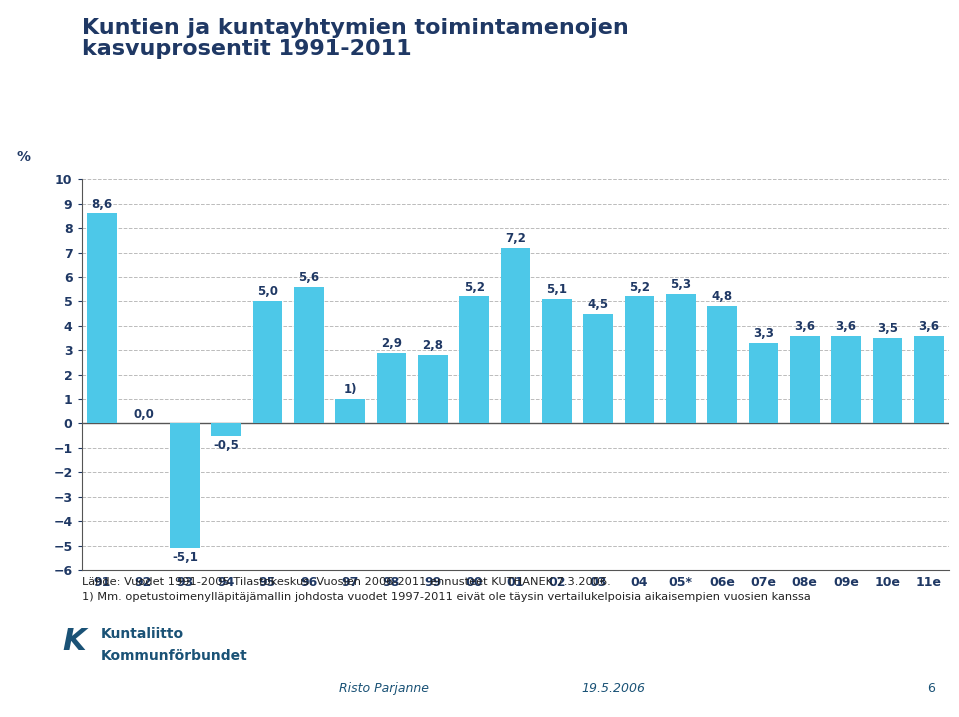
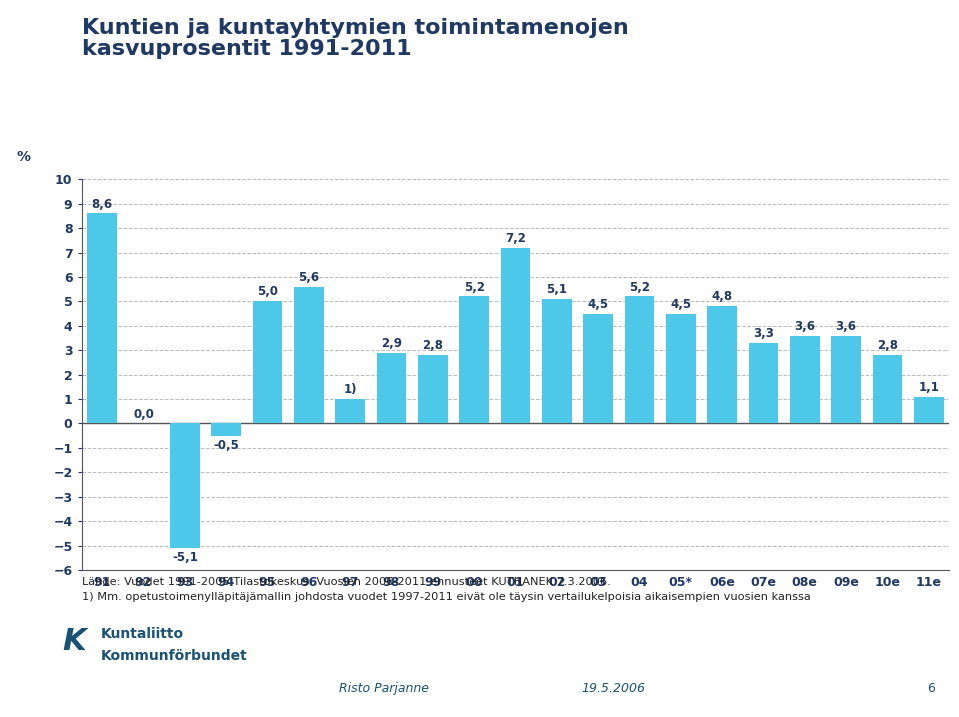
05*: 5,3 -> 4,5
10e: 3,5 -> 2,8
11e: 3,6 -> 1,1
